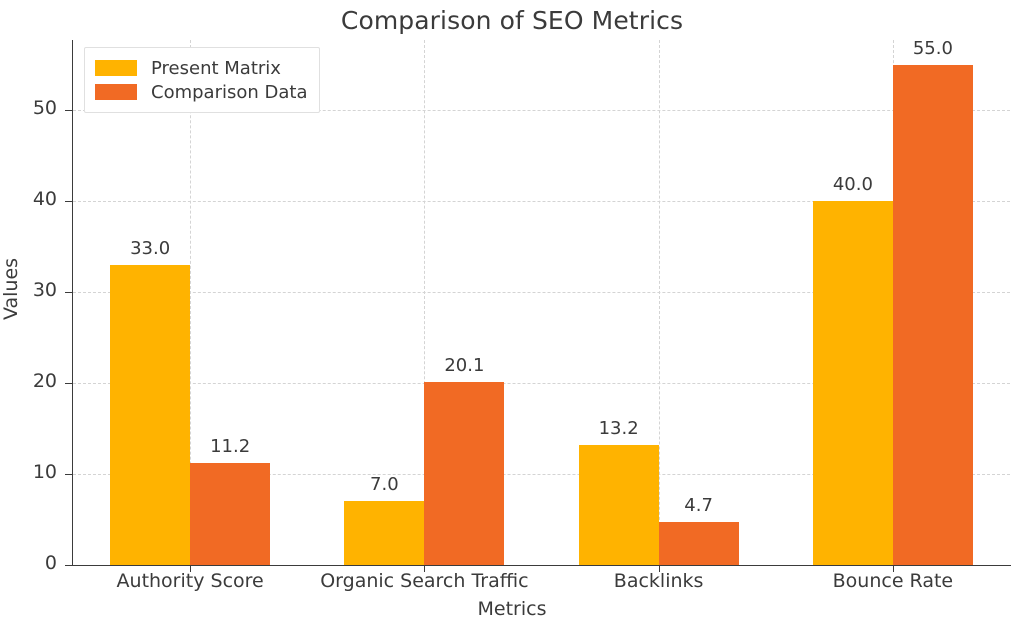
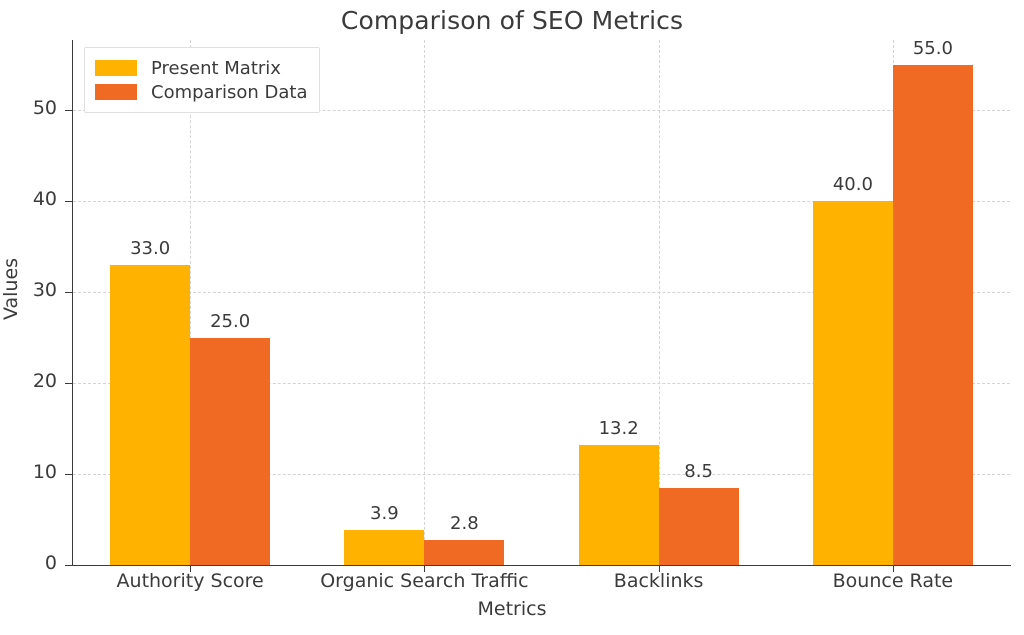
Comparison Data/Authority Score: 11.2 -> 25.0
Present Matrix/Organic Search Traffic: 7.0 -> 3.9
Comparison Data/Organic Search Traffic: 20.1 -> 2.8
Comparison Data/Backlinks: 4.7 -> 8.5
